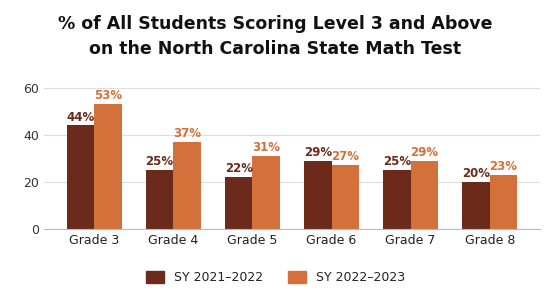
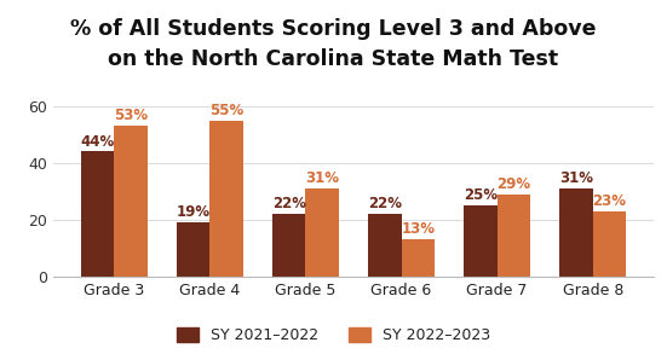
SY 2021–2022/Grade 4: 25% -> 19%
SY 2022–2023/Grade 4: 37% -> 55%
SY 2021–2022/Grade 6: 29% -> 22%
SY 2022–2023/Grade 6: 27% -> 13%
SY 2021–2022/Grade 8: 20% -> 31%
